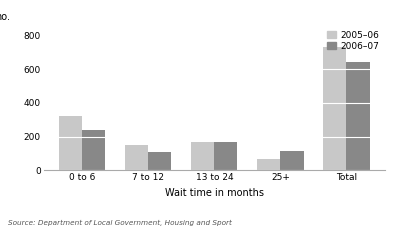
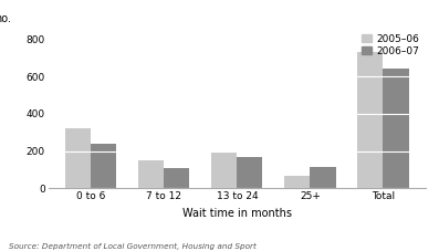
2005–06/13 to 24: 170 -> 200
